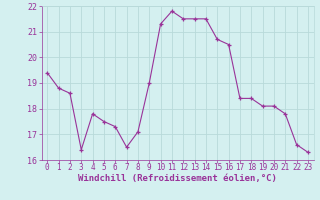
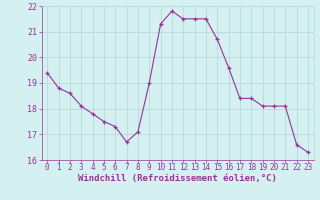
3: 16.4 -> 18.1
7: 16.5 -> 16.7
16: 20.5 -> 19.6
21: 17.8 -> 18.1
